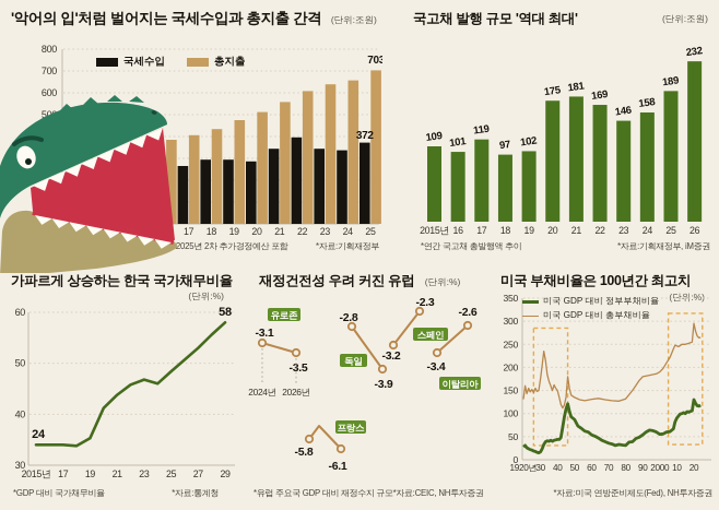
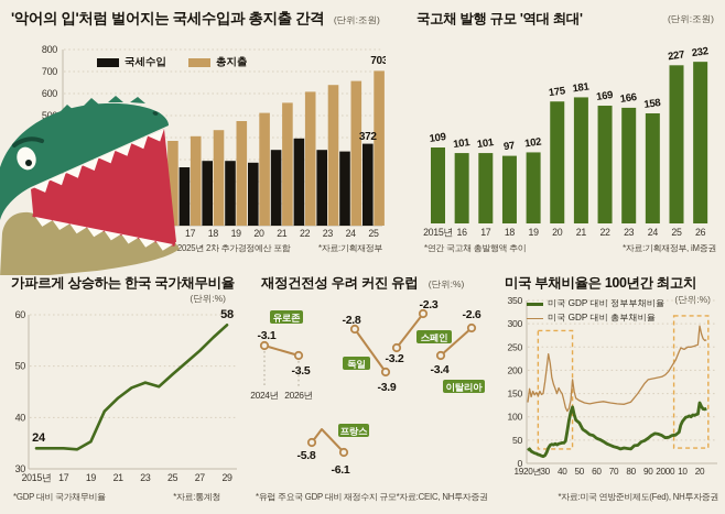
국고채 발행 규모 '역대 최대' (단위:조원)/17: 119 -> 101
국고채 발행 규모 '역대 최대' (단위:조원)/23: 146 -> 166
국고채 발행 규모 '역대 최대' (단위:조원)/25: 189 -> 227
